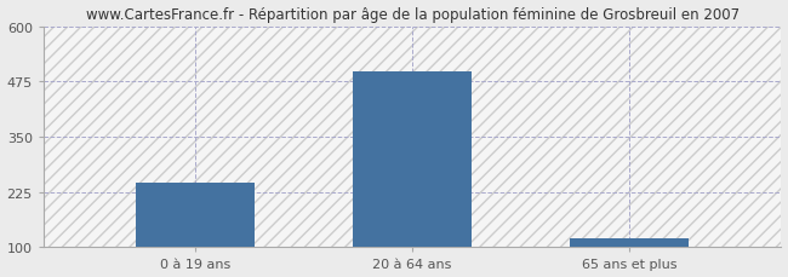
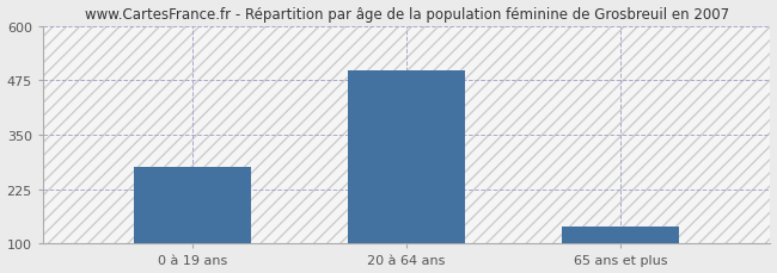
0 à 19 ans: 245 -> 275
65 ans et plus: 120 -> 140
